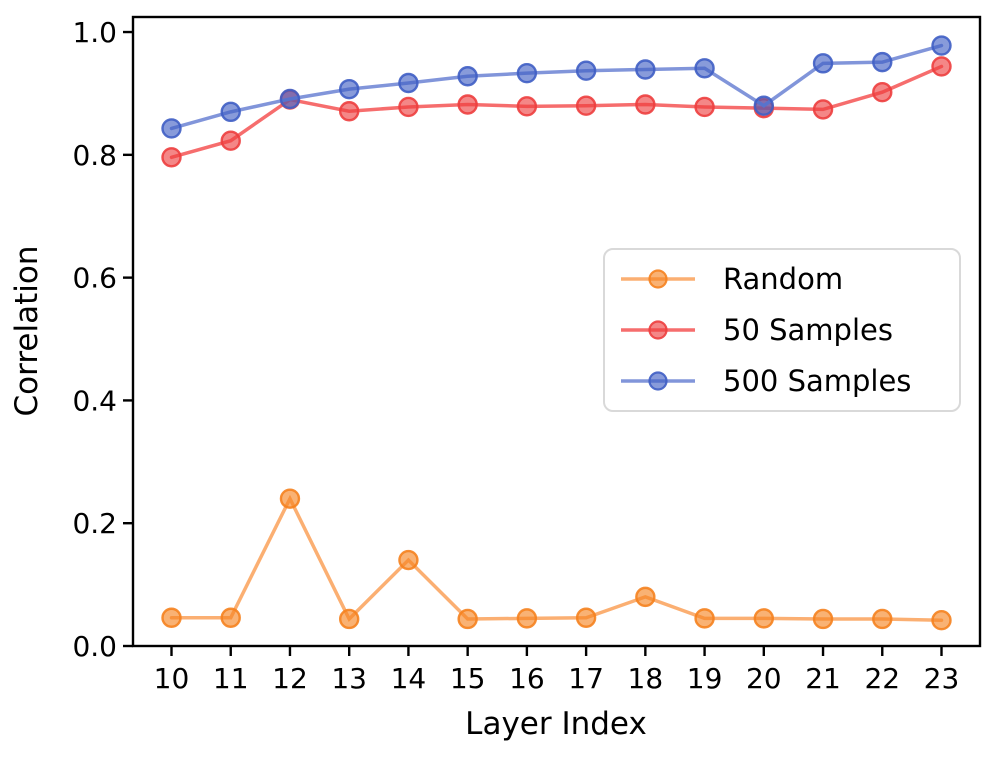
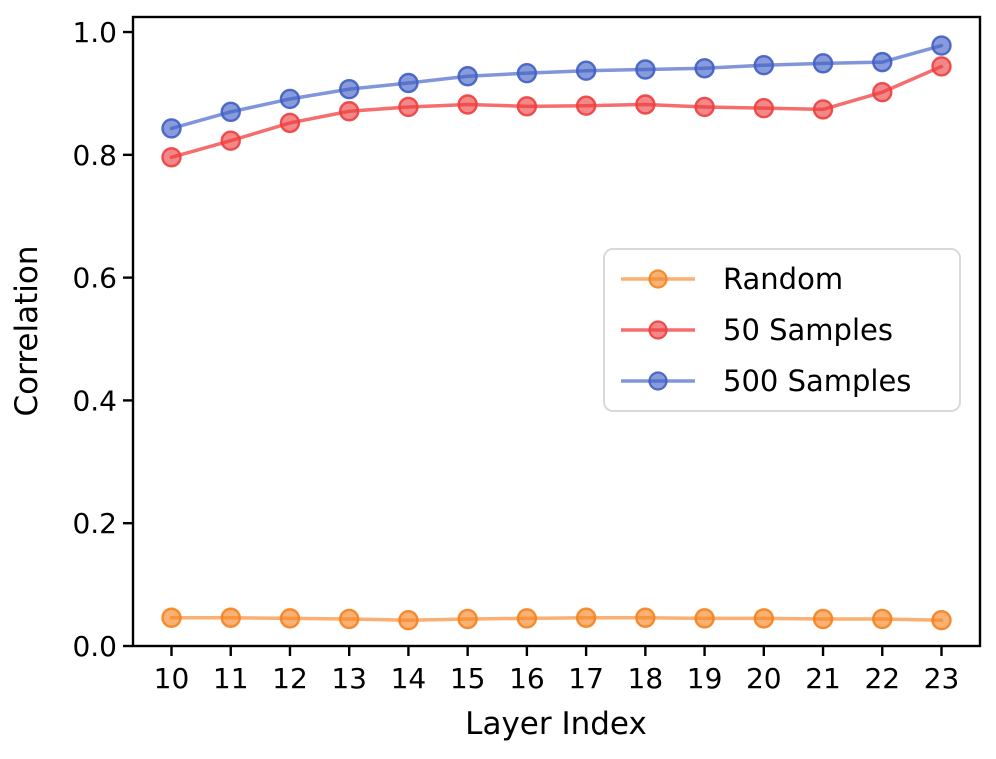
Random/12: 0.24 -> 0.04
50 Samples/12: 0.89 -> 0.85
Random/14: 0.14 -> 0.04
Random/18: 0.08 -> 0.05
500 Samples/20: 0.88 -> 0.95
